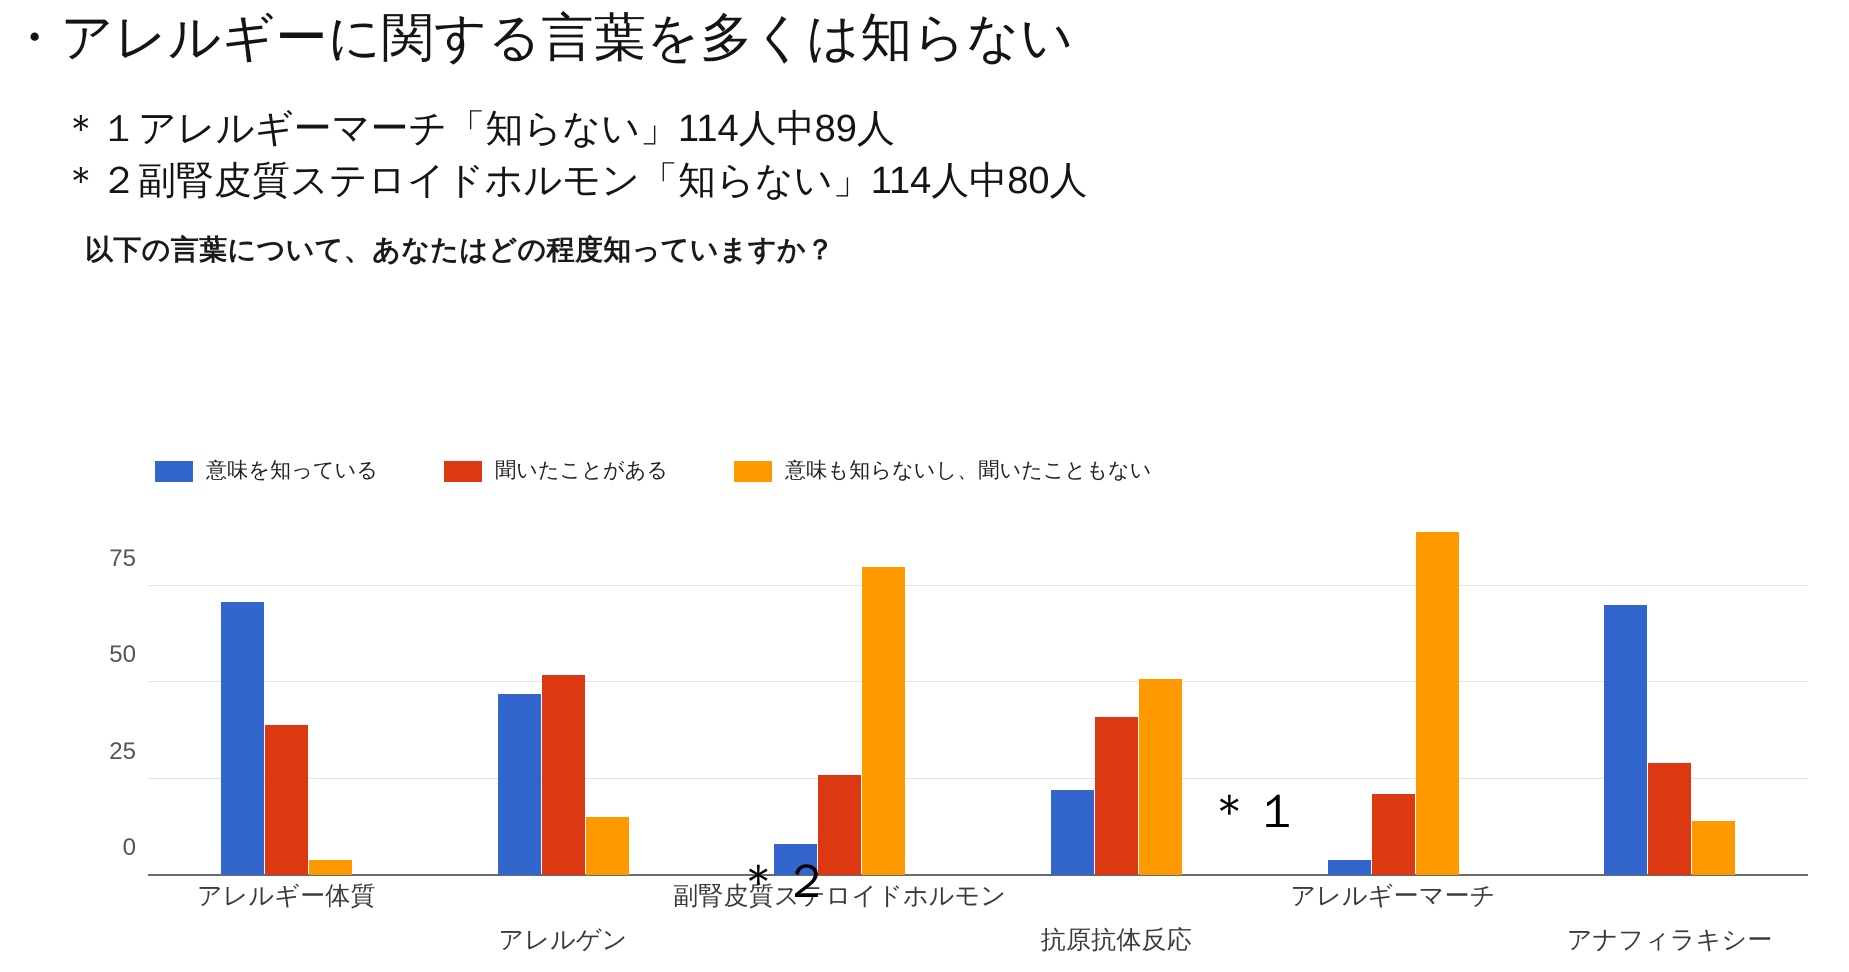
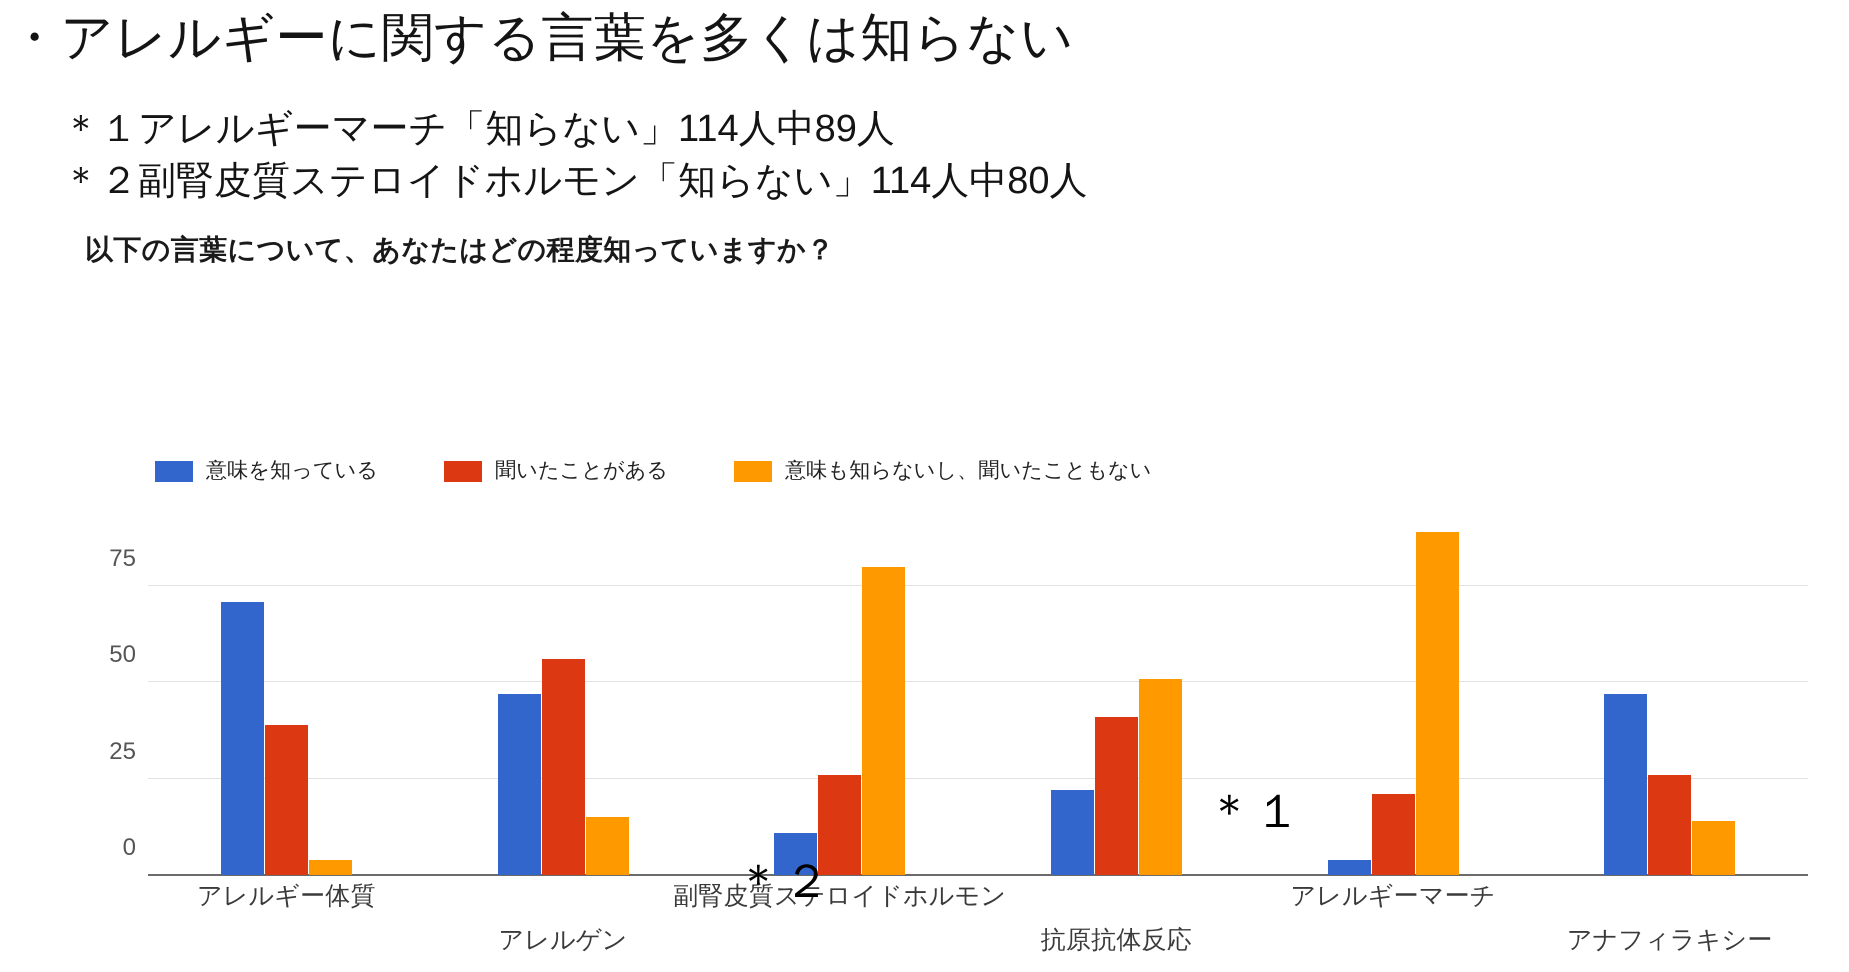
聞いたことがある/アレルゲン: 52 -> 56
意味を知っている/副腎皮質ステロイドホルモン: 8 -> 11
意味を知っている/アナフィラキシー: 70 -> 47
聞いたことがある/アナフィラキシー: 29 -> 26
